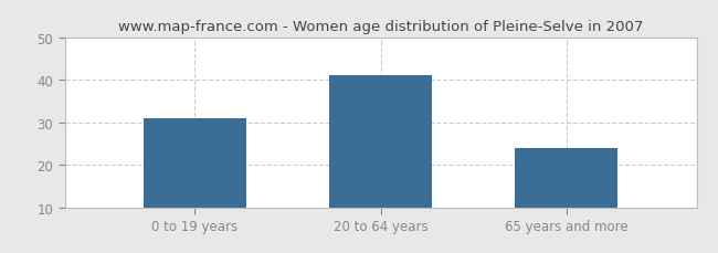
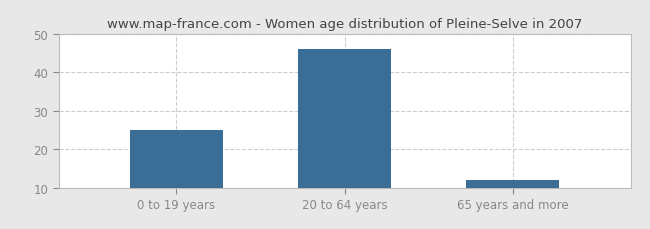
0 to 19 years: 31 -> 25
20 to 64 years: 41 -> 46
65 years and more: 24 -> 12
